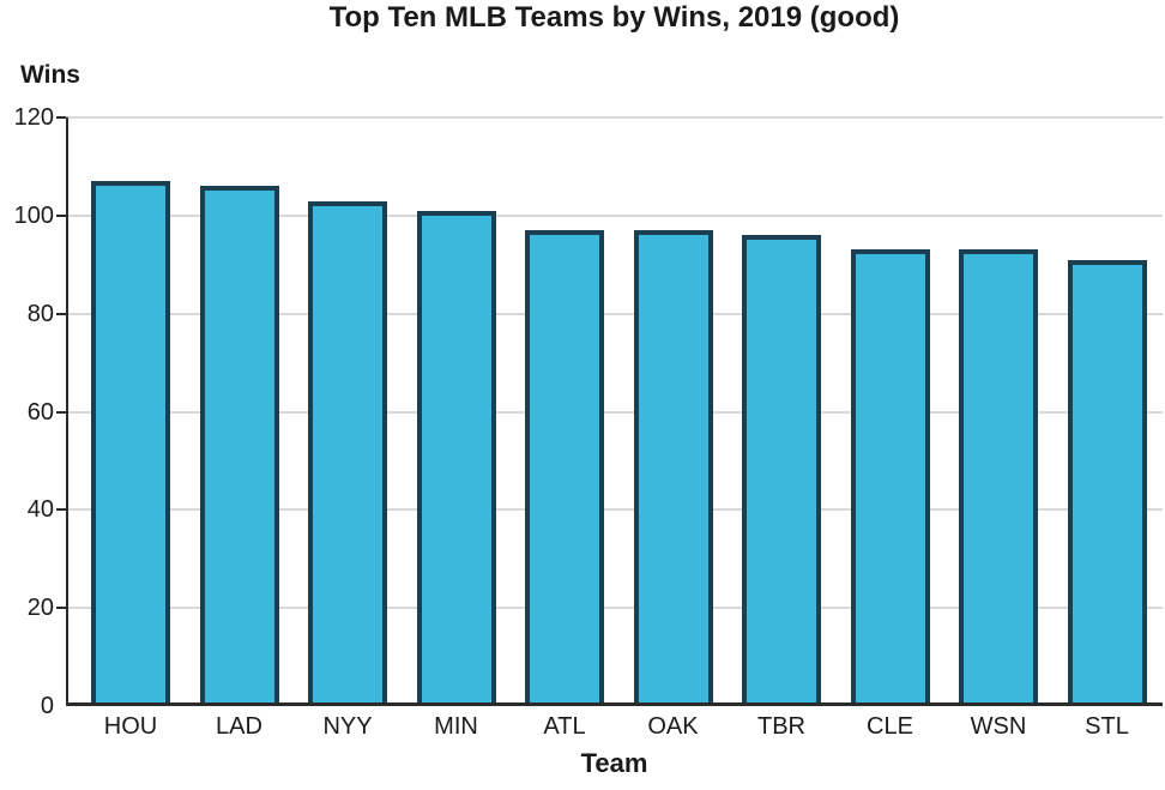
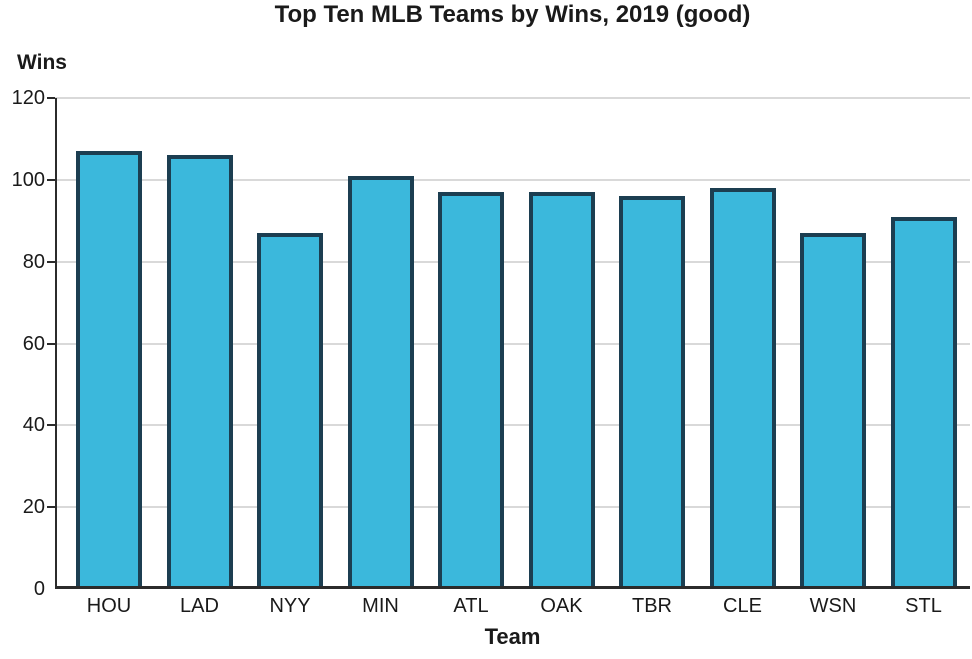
NYY: 103 -> 87
CLE: 93 -> 98
WSN: 93 -> 87
